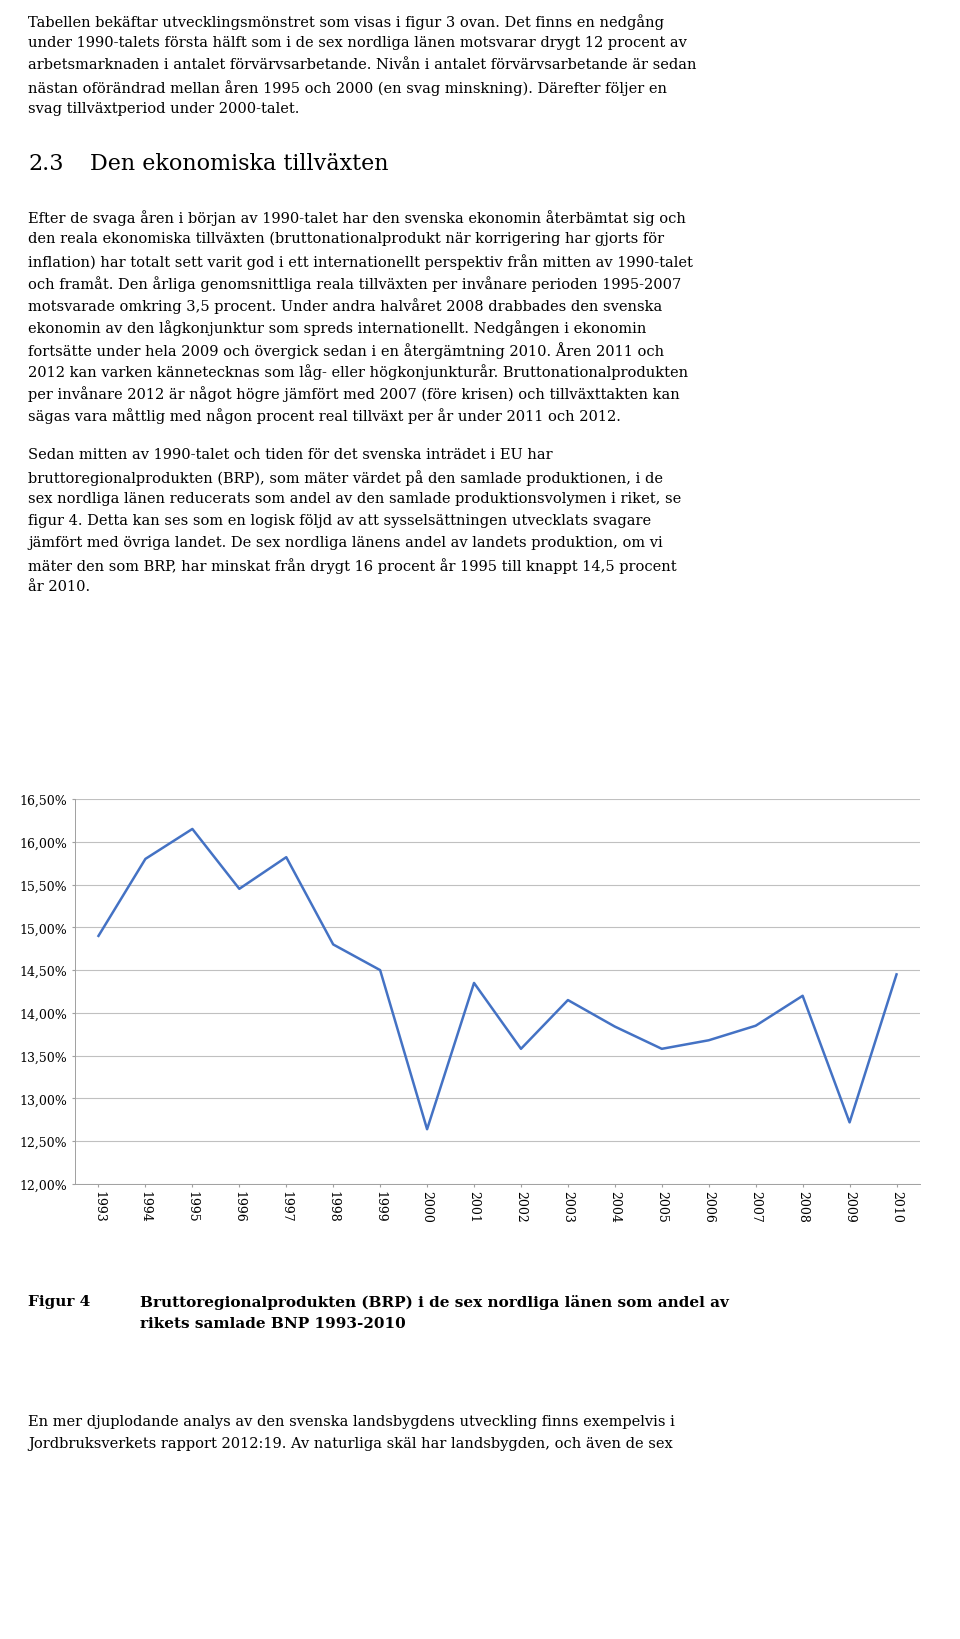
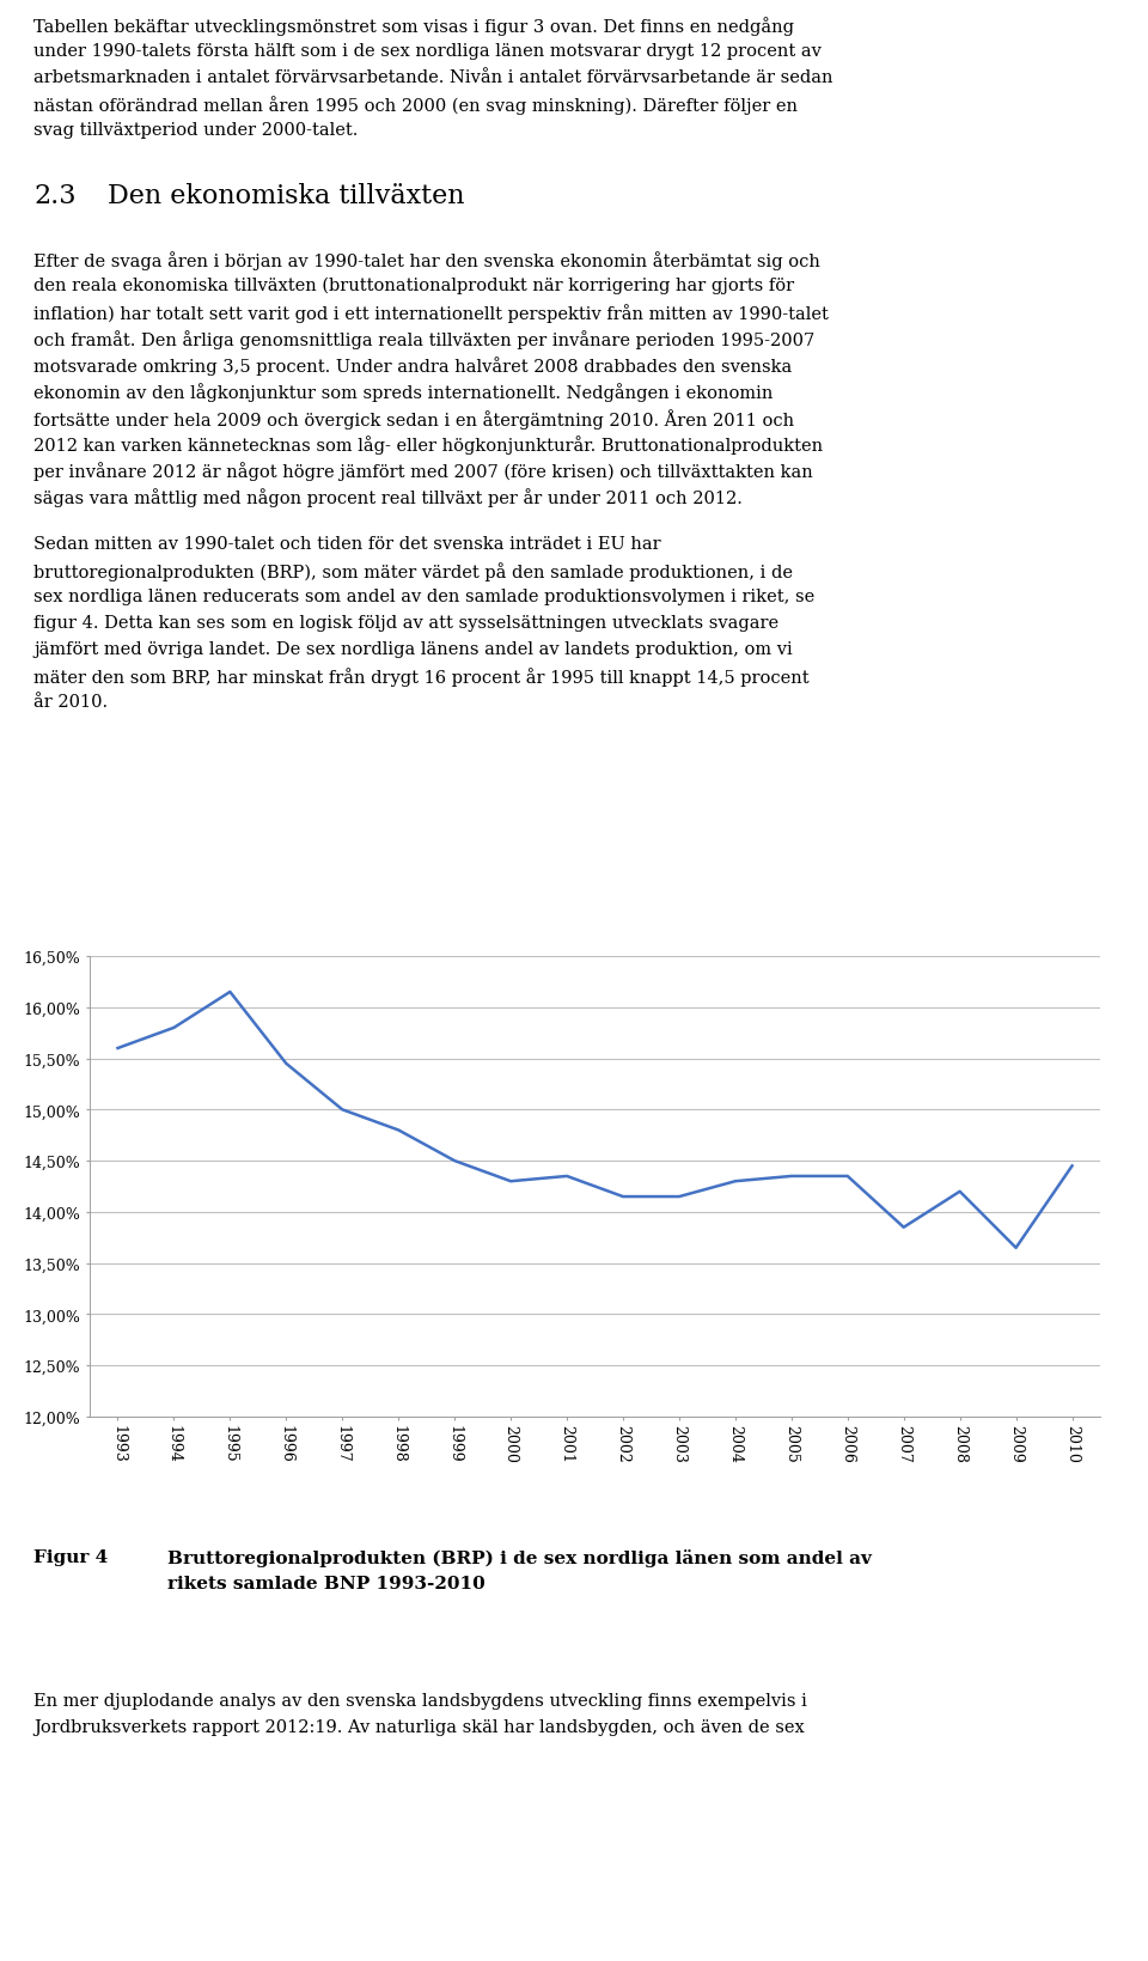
1993: 14,90% -> 15,60%
1997: 15,82% -> 15,00%
2000: 12,64% -> 14,30%
2002: 13,58% -> 14,15%
2004: 13,84% -> 14,30%
2005: 13,58% -> 14,35%
2006: 13,68% -> 14,35%
2009: 12,72% -> 13,65%
